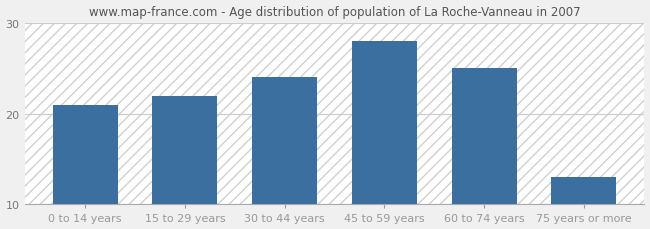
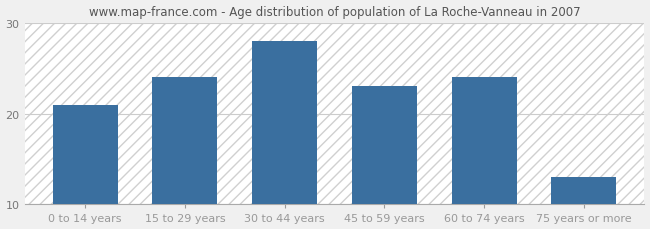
15 to 29 years: 22 -> 24
30 to 44 years: 24 -> 28
45 to 59 years: 28 -> 23
60 to 74 years: 25 -> 24
